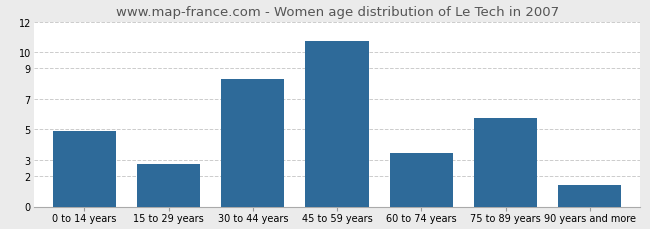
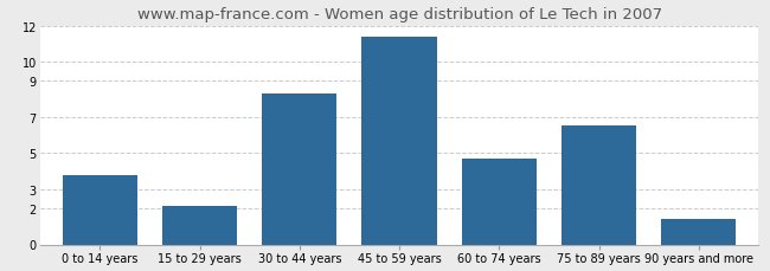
0 to 14 years: 4.9 -> 3.8
15 to 29 years: 2.8 -> 2.1
45 to 59 years: 10.8 -> 11.4
60 to 74 years: 3.5 -> 4.7
75 to 89 years: 5.8 -> 6.5
